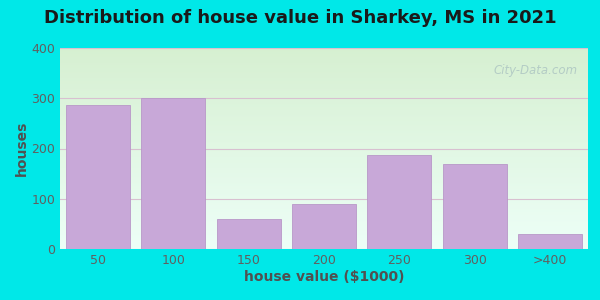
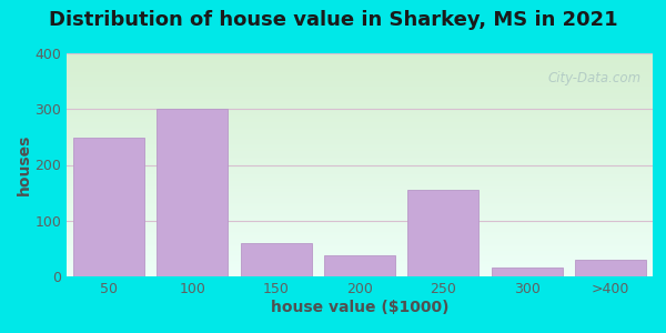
50: 286 -> 248
200: 90 -> 38
250: 188 -> 155
300: 170 -> 15
